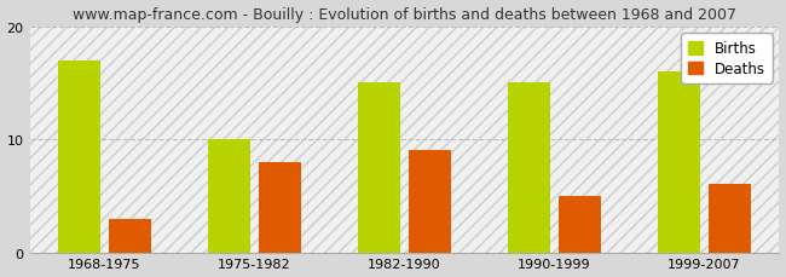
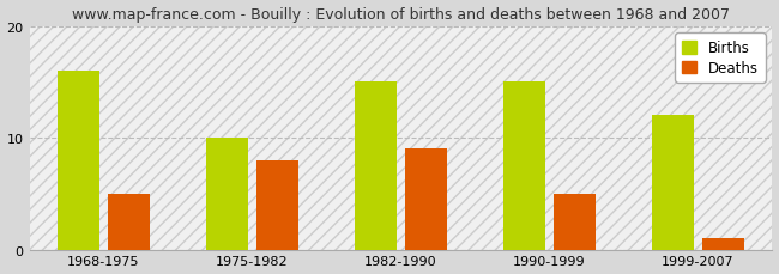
Births/1968-1975: 17 -> 16
Deaths/1968-1975: 3 -> 5
Births/1999-2007: 16 -> 12
Deaths/1999-2007: 6 -> 1
